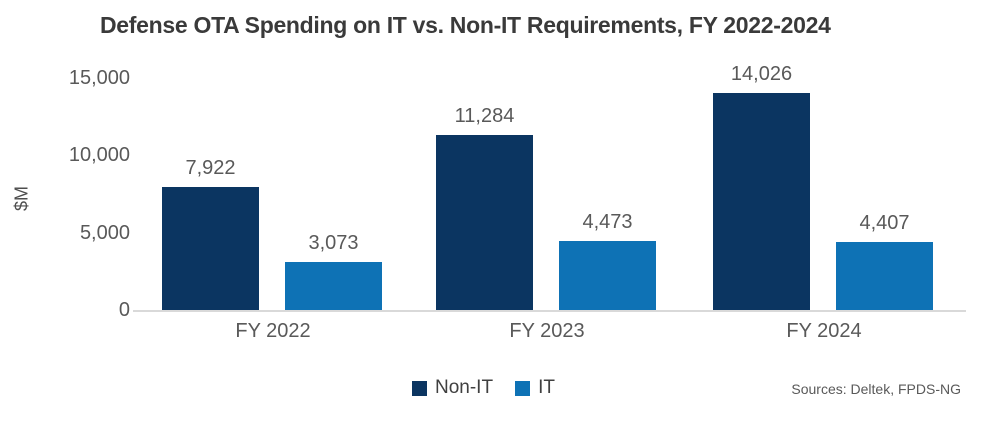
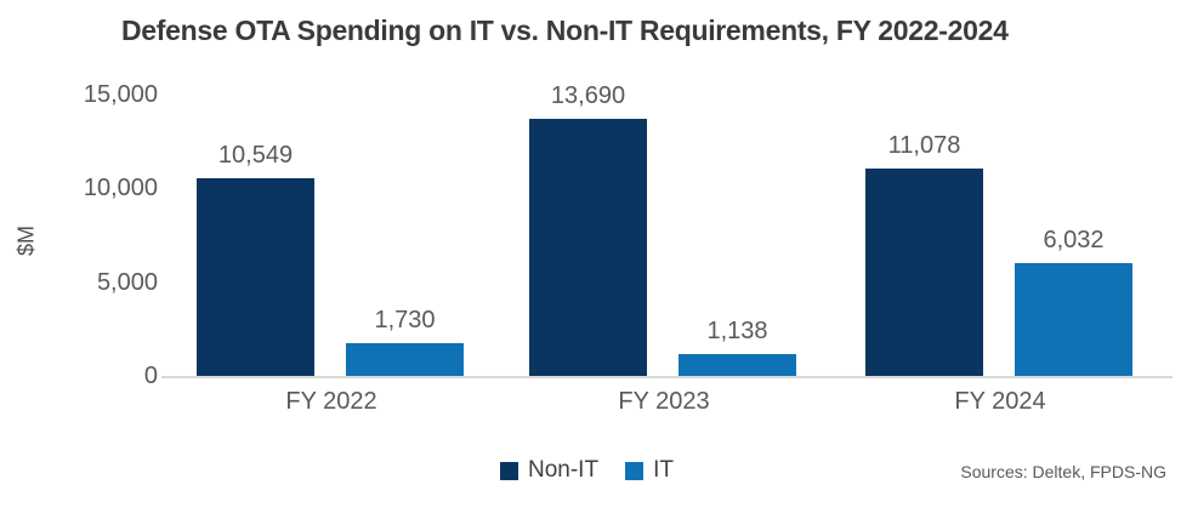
Non-IT/FY 2022: 7,922 -> 10,549
IT/FY 2022: 3,073 -> 1,730
Non-IT/FY 2023: 11,284 -> 13,690
IT/FY 2023: 4,473 -> 1,138
Non-IT/FY 2024: 14,026 -> 11,078
IT/FY 2024: 4,407 -> 6,032
